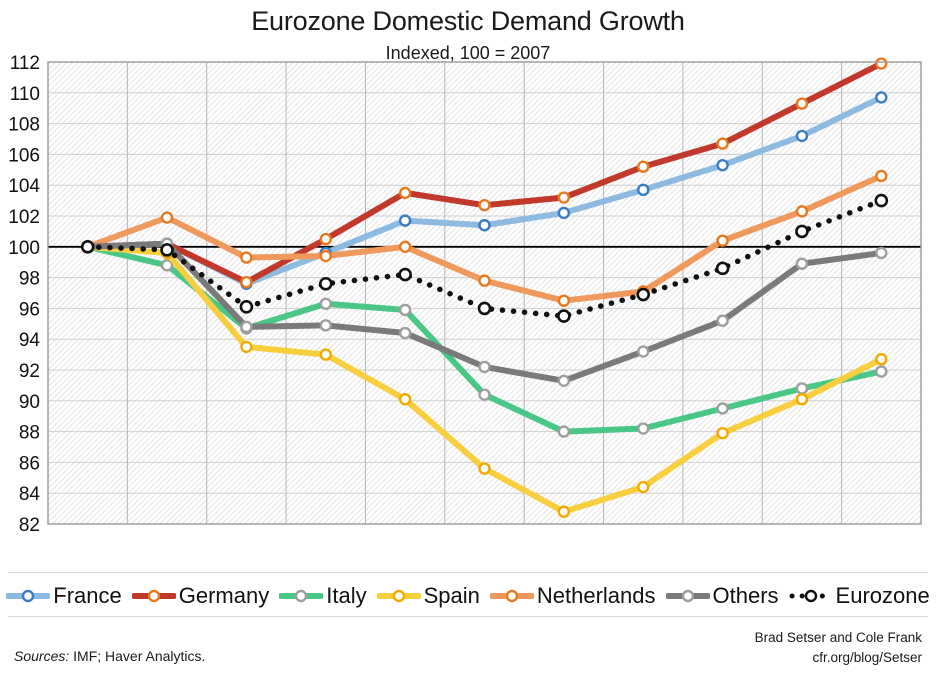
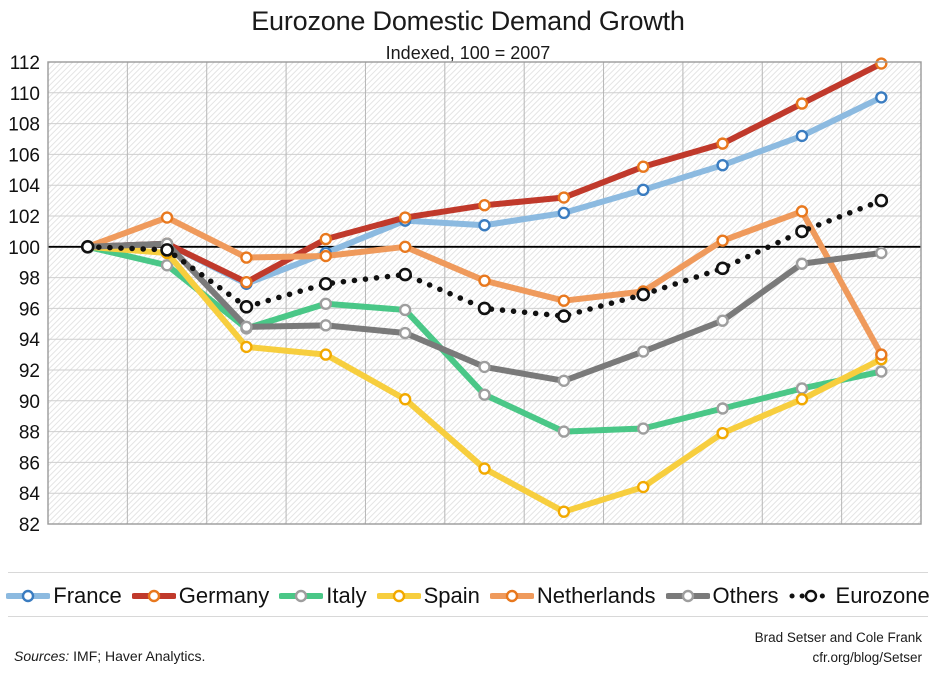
Germany/2011: 103.5 -> 101.9
Netherlands/2017: 104.6 -> 93.0
